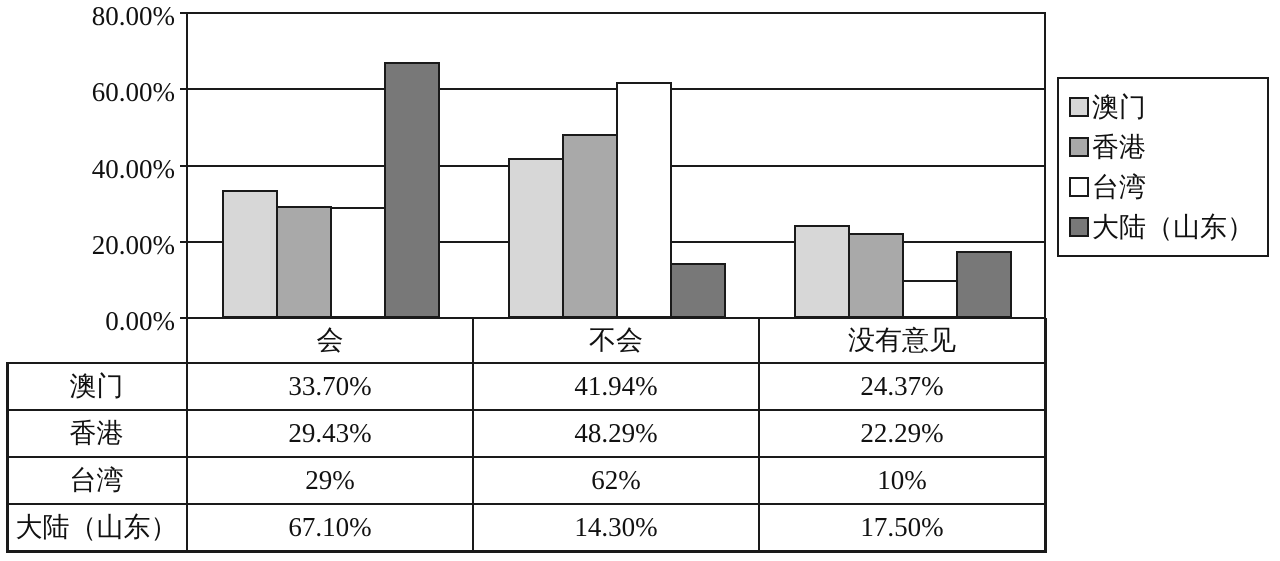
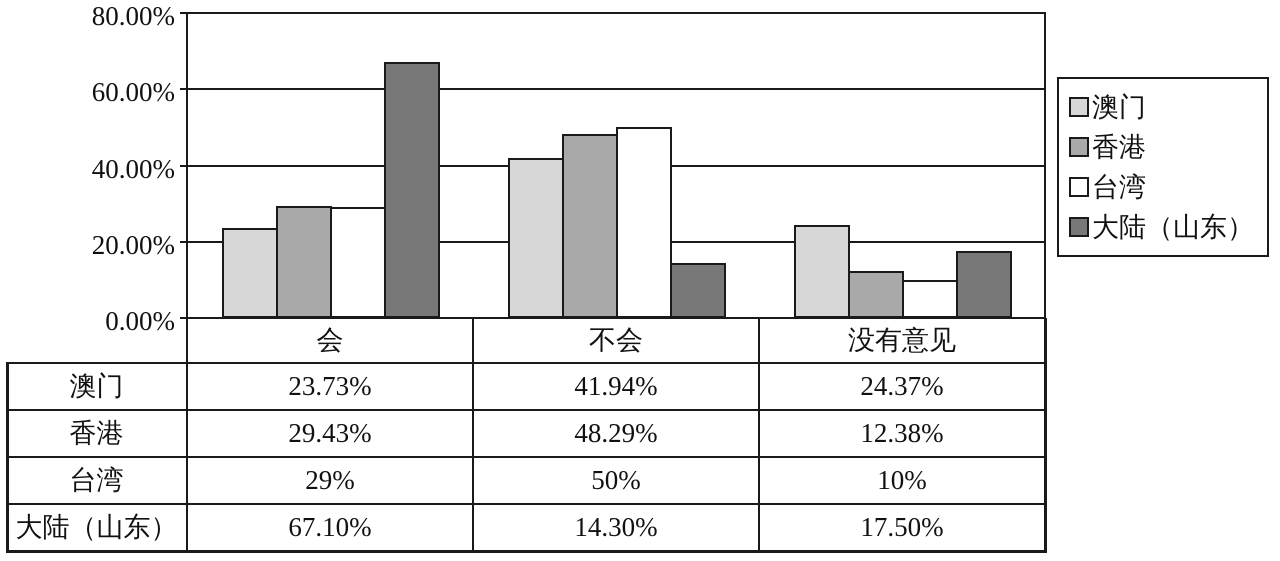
澳门/会: 33.70% -> 23.73%
台湾/不会: 62% -> 50%
香港/没有意见: 22.29% -> 12.38%
